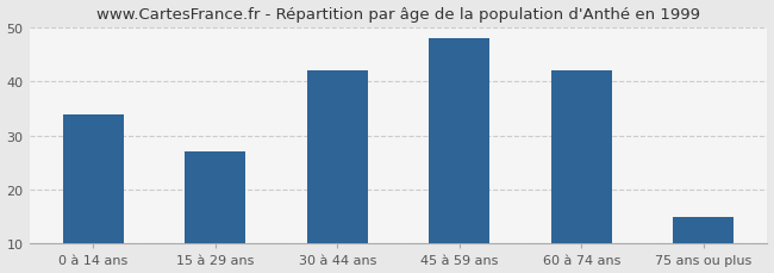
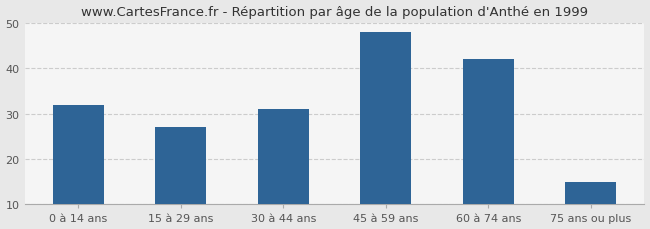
0 à 14 ans: 34 -> 32
30 à 44 ans: 42 -> 31
